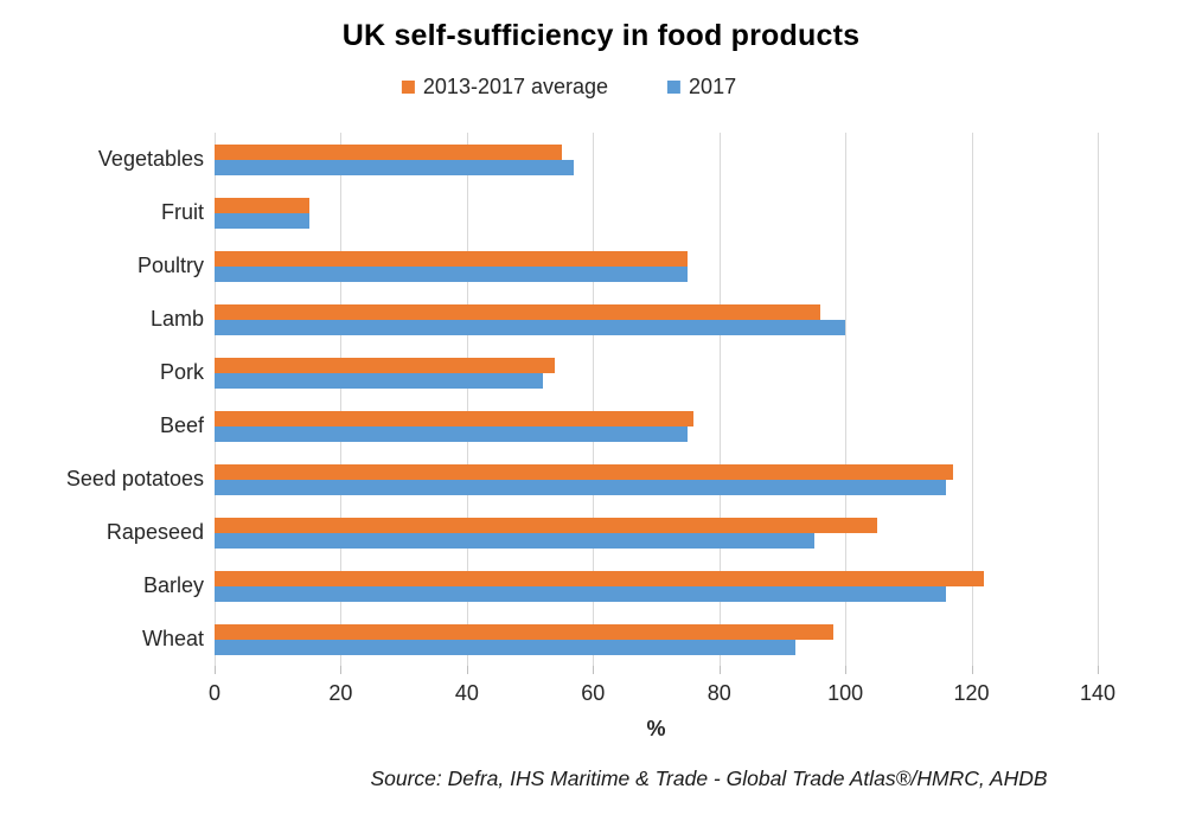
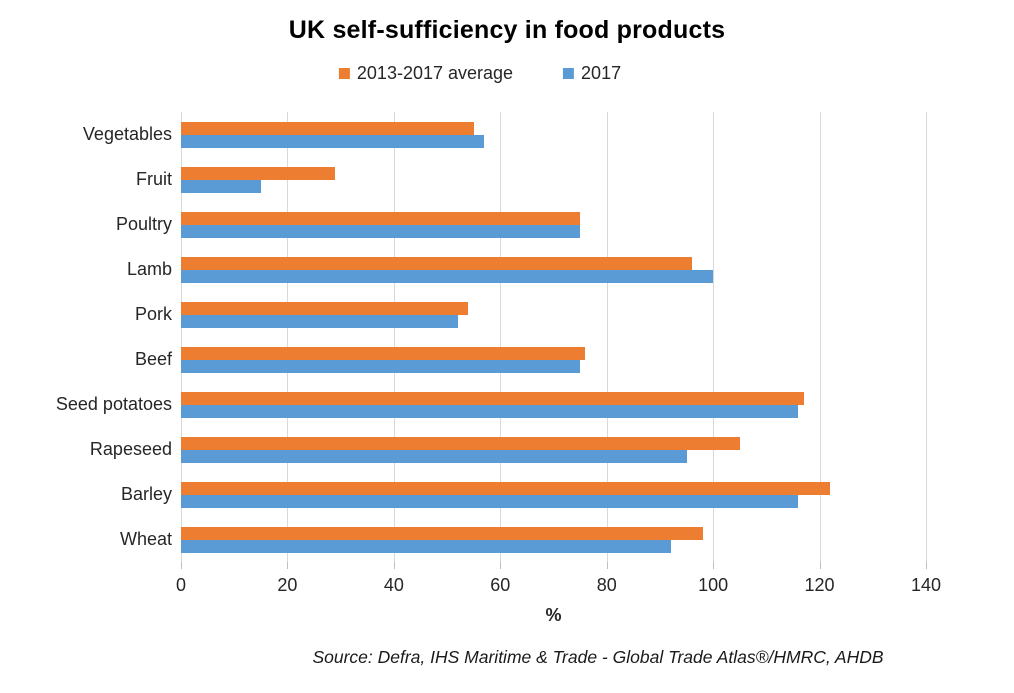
2013-2017 average/Fruit: 15 -> 29
